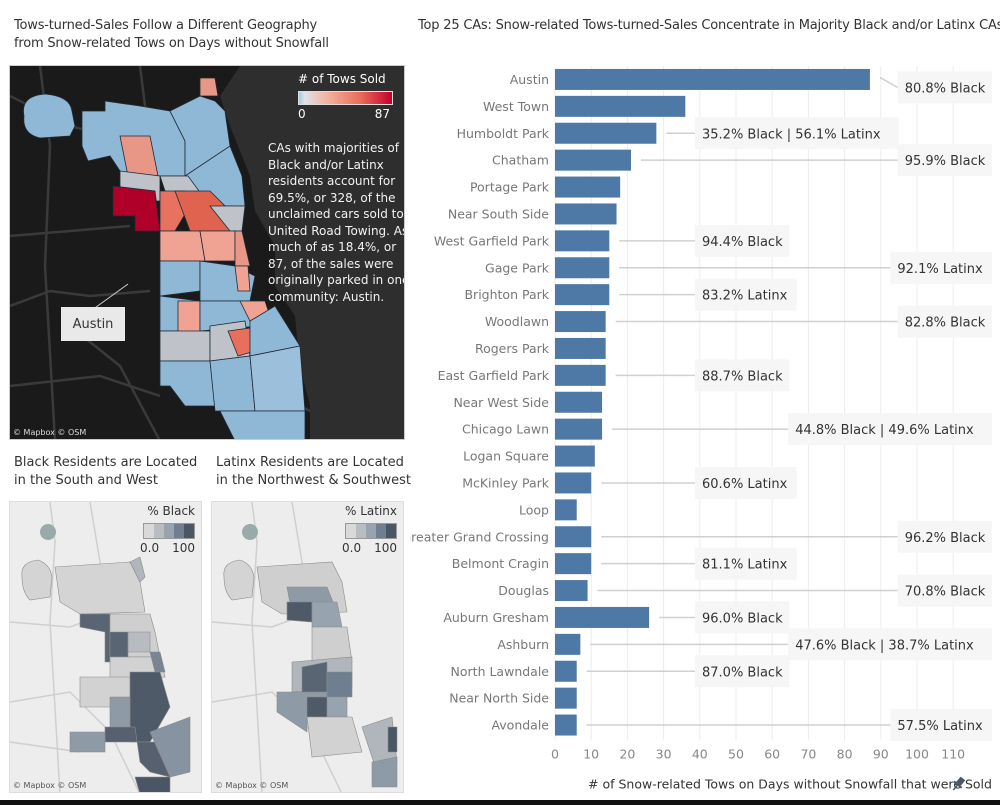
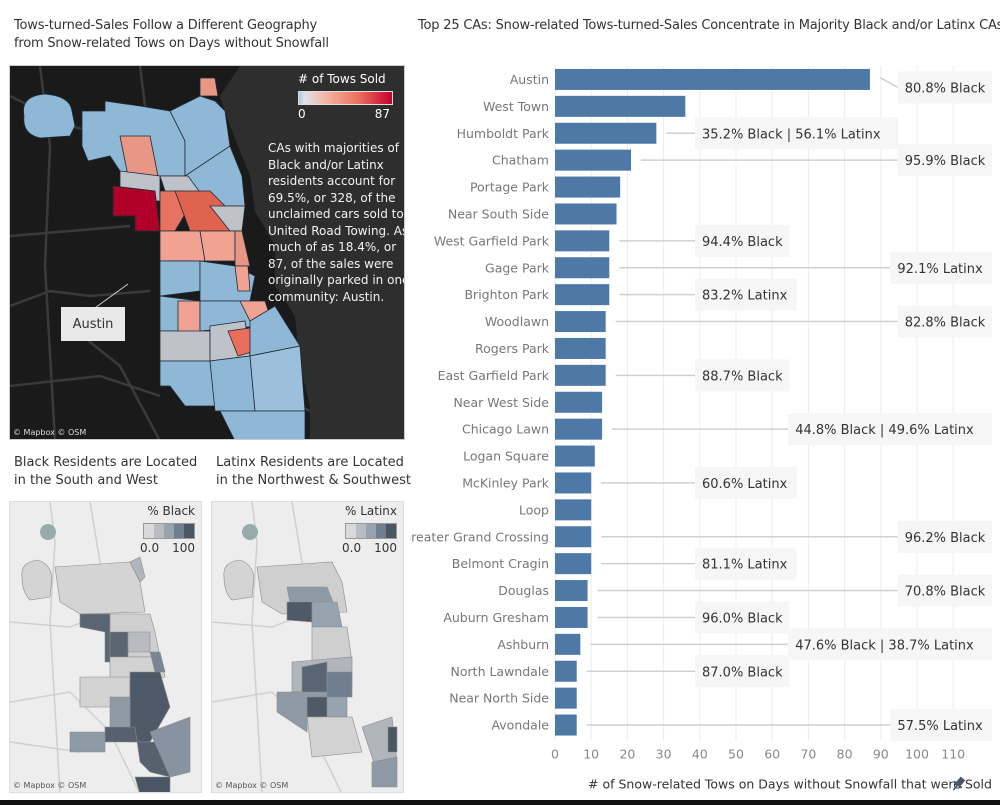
Loop: 6 -> 10
Auburn Gresham: 26 -> 9
